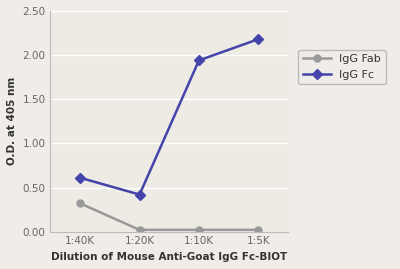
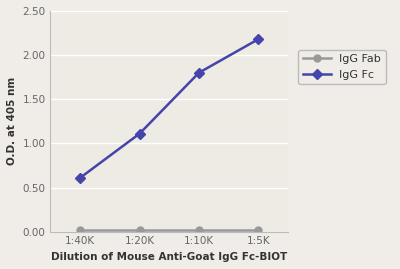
IgG Fab/1:40K: 0.32 -> 0.02
IgG Fc/1:20K: 0.42 -> 1.11
IgG Fc/1:10K: 1.94 -> 1.80
